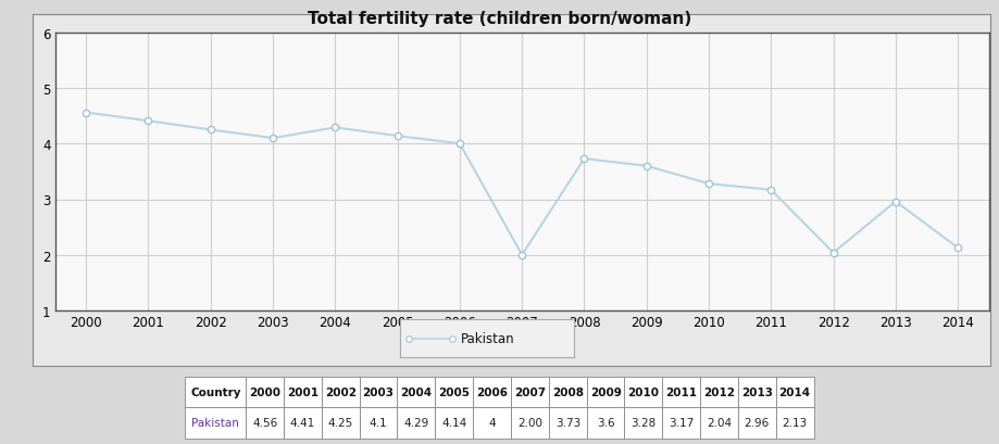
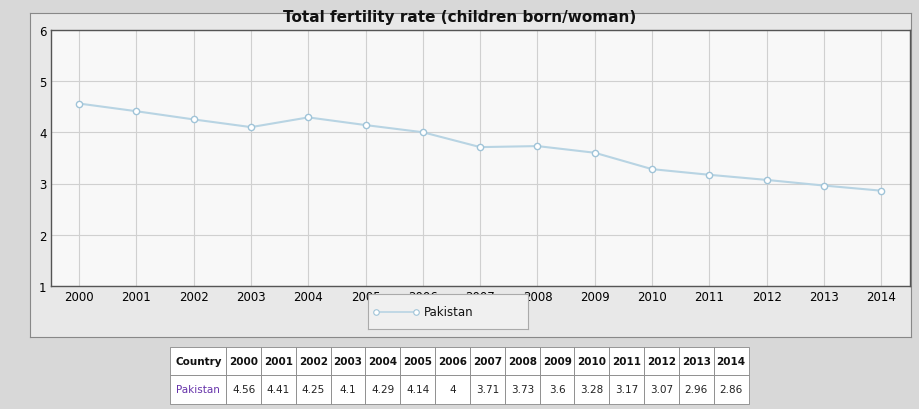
2007: 2.00 -> 3.71
2012: 2.04 -> 3.07
2014: 2.13 -> 2.86
